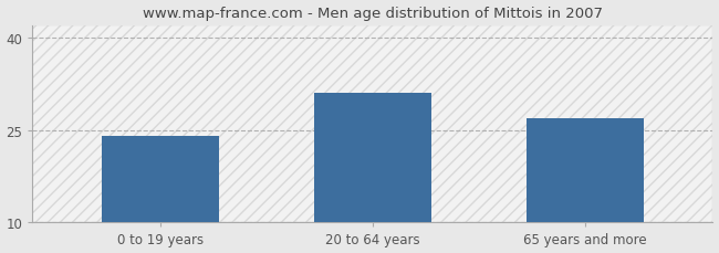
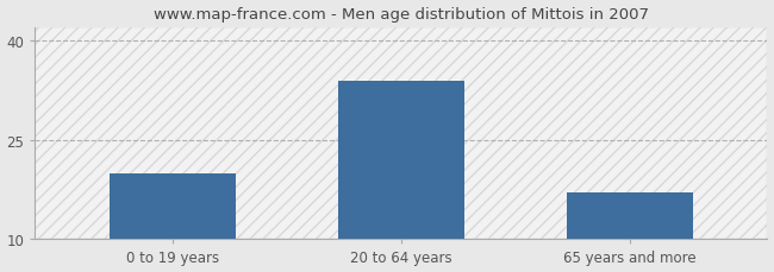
0 to 19 years: 24 -> 20
20 to 64 years: 31 -> 34
65 years and more: 27 -> 17
